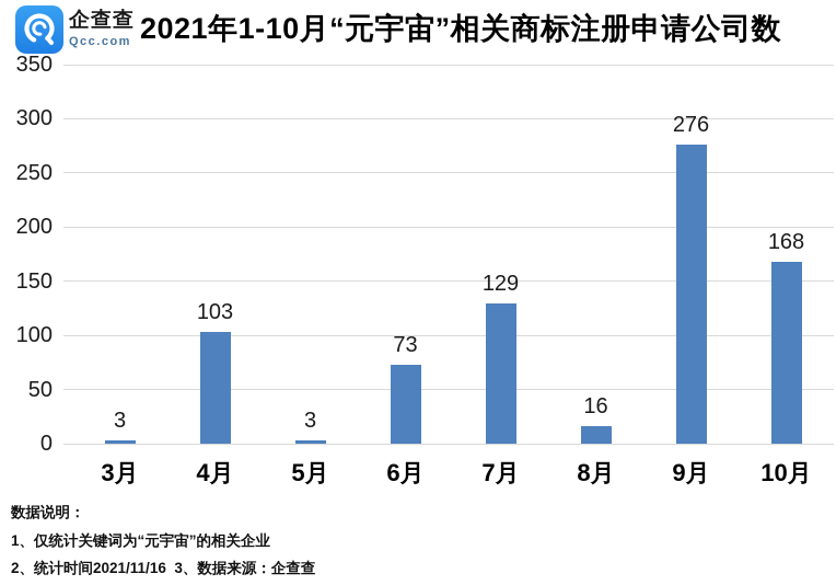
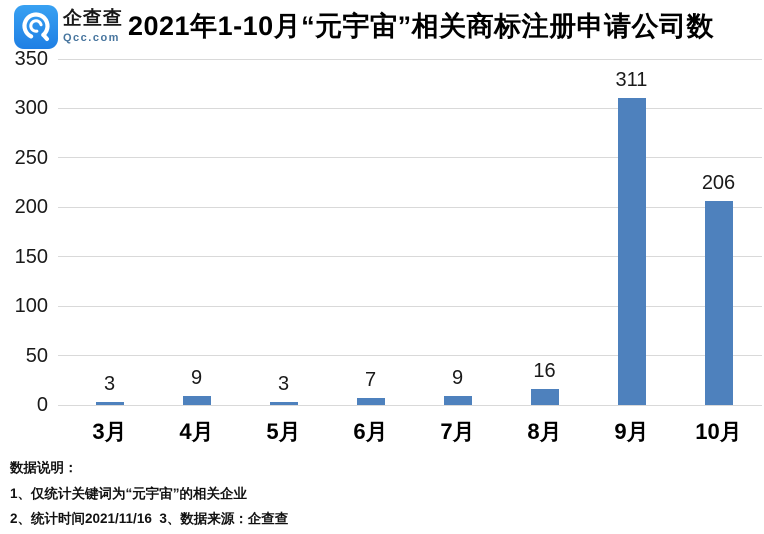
4月: 103 -> 9
6月: 73 -> 7
7月: 129 -> 9
9月: 276 -> 311
10月: 168 -> 206
